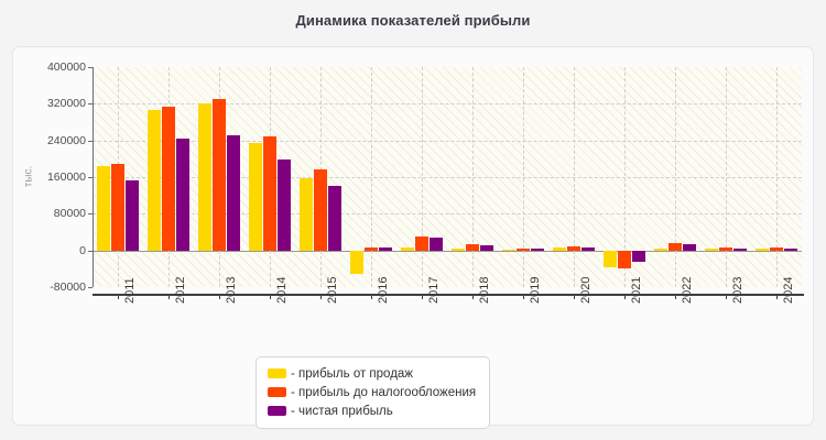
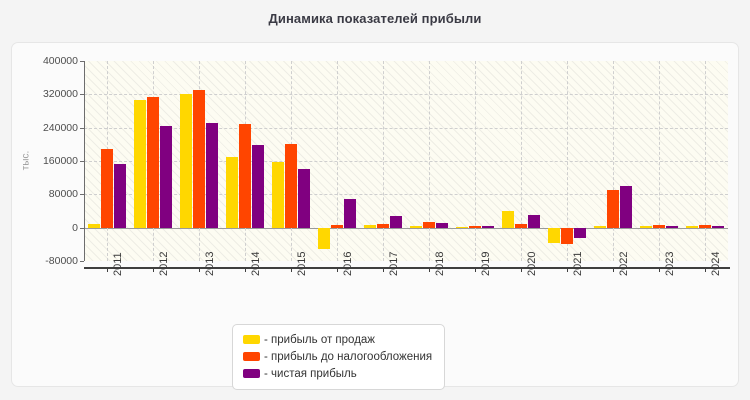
- прибыль от продаж/2011: 180000 -> 10000
- прибыль от продаж/2014: 230000 -> 170000
- прибыль до налогообложения/2015: 180000 -> 200000
- чистая прибыль/2016: 10000 -> 70000
- прибыль до налогообложения/2017: 30000 -> 10000
- прибыль от продаж/2020: 10000 -> 40000
- чистая прибыль/2020: 10000 -> 30000
- прибыль до налогообложения/2022: 20000 -> 90000
- чистая прибыль/2022: 10000 -> 100000
